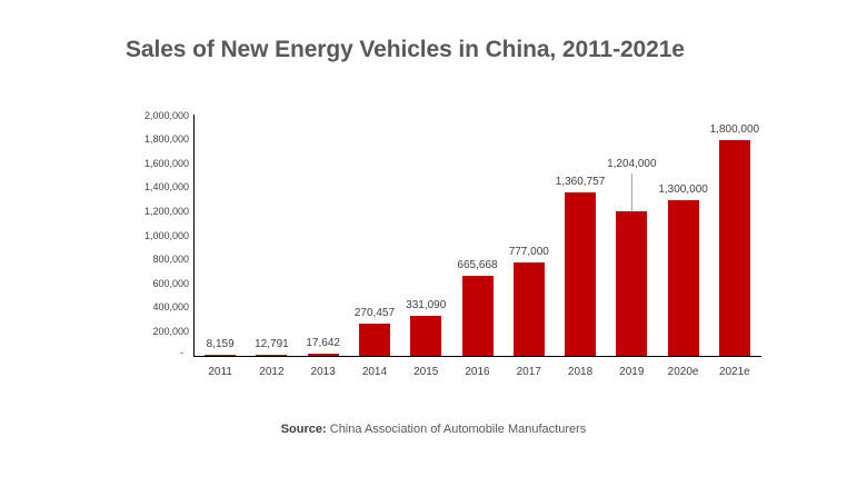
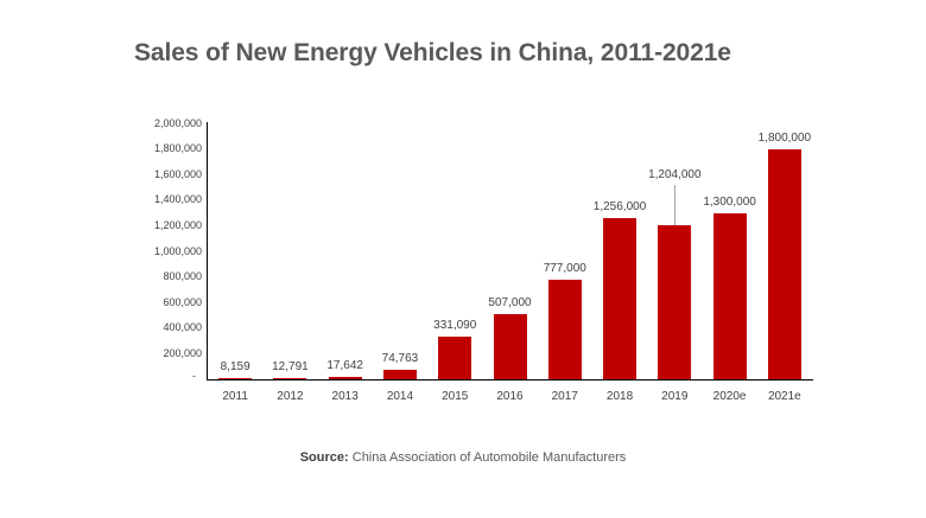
2014: 270,457 -> 74,763
2016: 665,668 -> 507,000
2018: 1,360,757 -> 1,256,000
